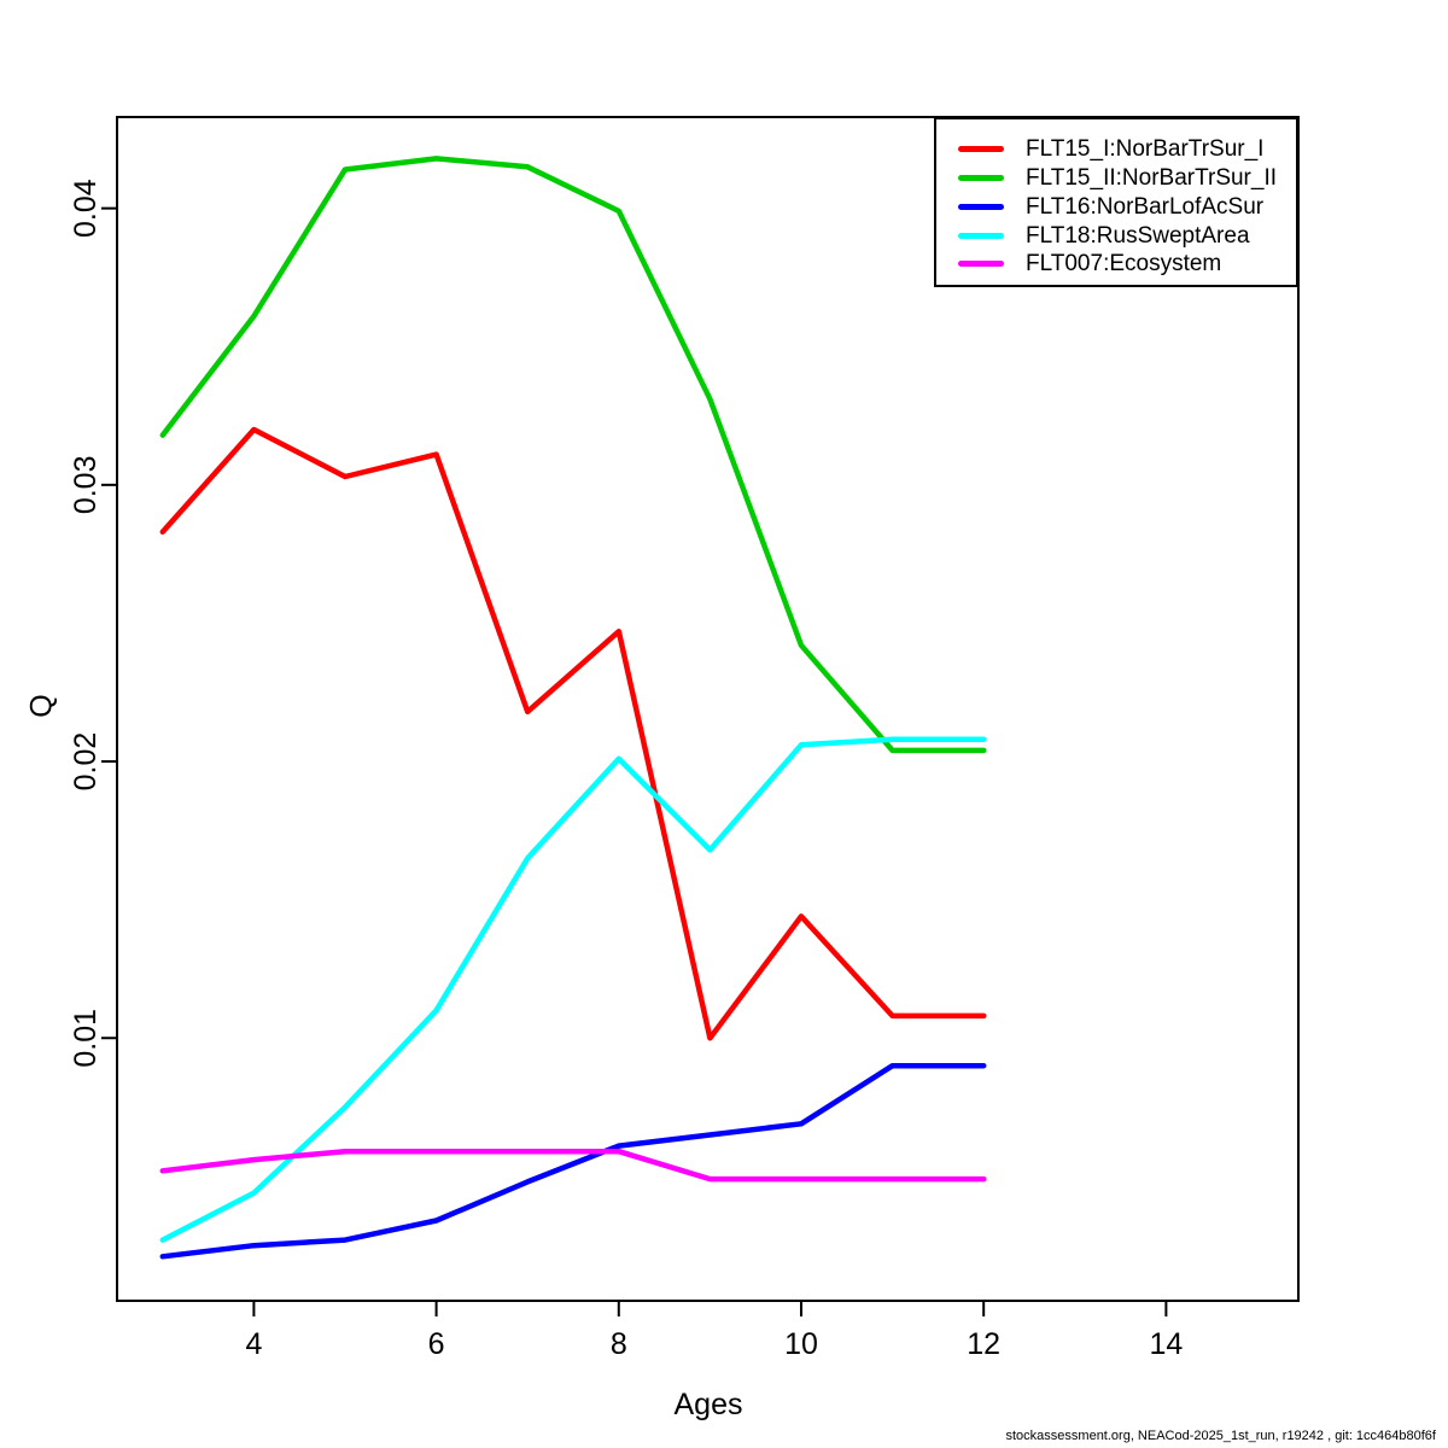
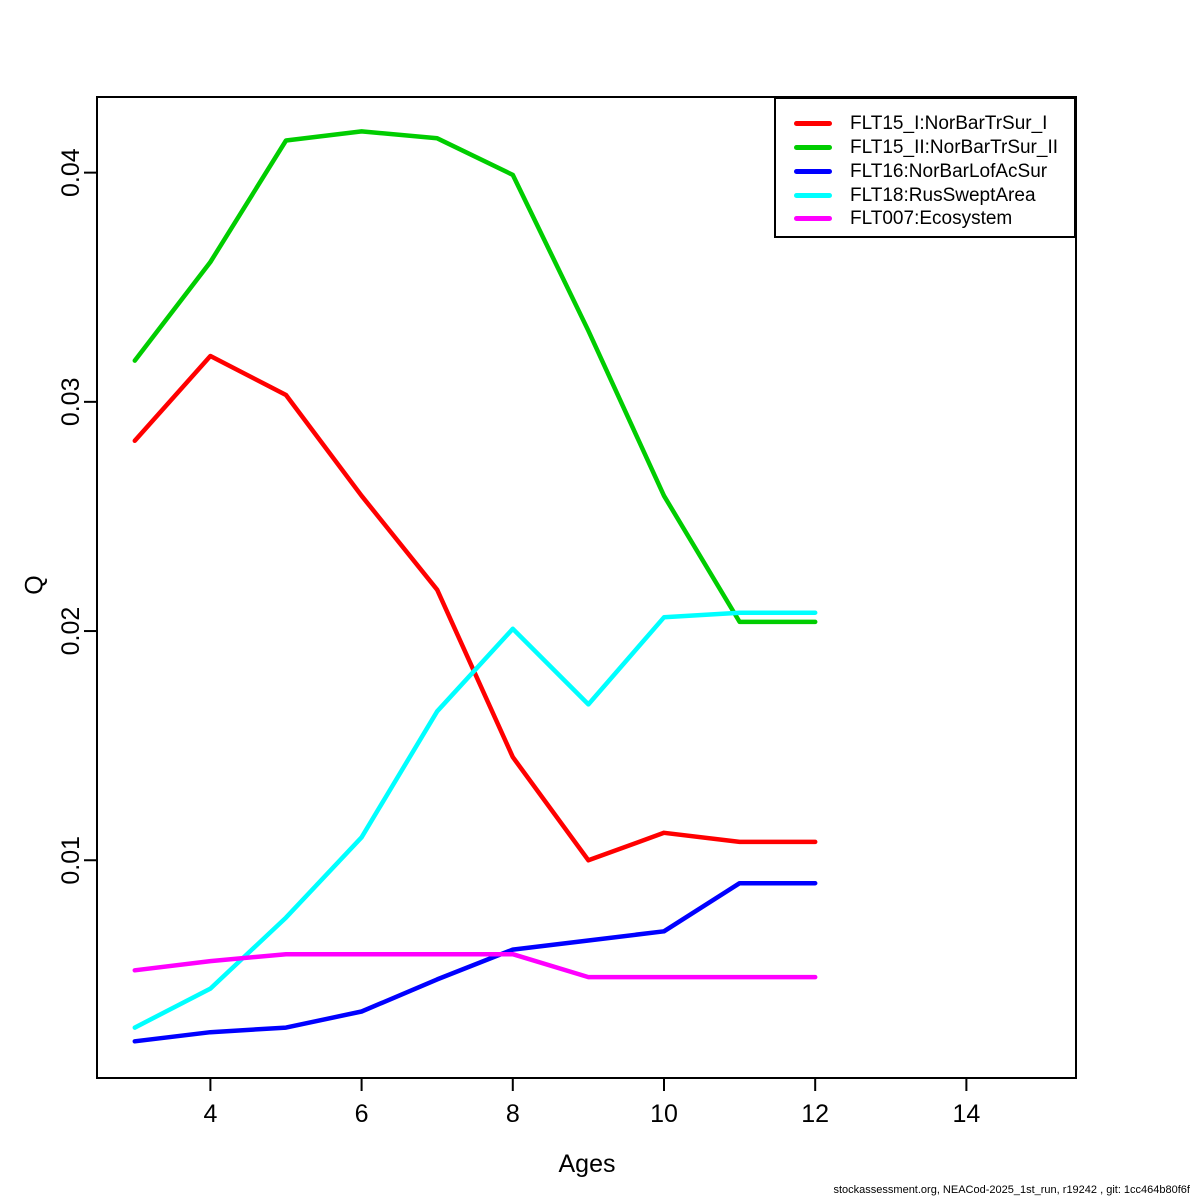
FLT15_I:NorBarTrSur_I/6: 0.0311 -> 0.0259
FLT15_I:NorBarTrSur_I/8: 0.0247 -> 0.0145
FLT15_I:NorBarTrSur_I/10: 0.0144 -> 0.0112
FLT15_II:NorBarTrSur_II/10: 0.0242 -> 0.0259
